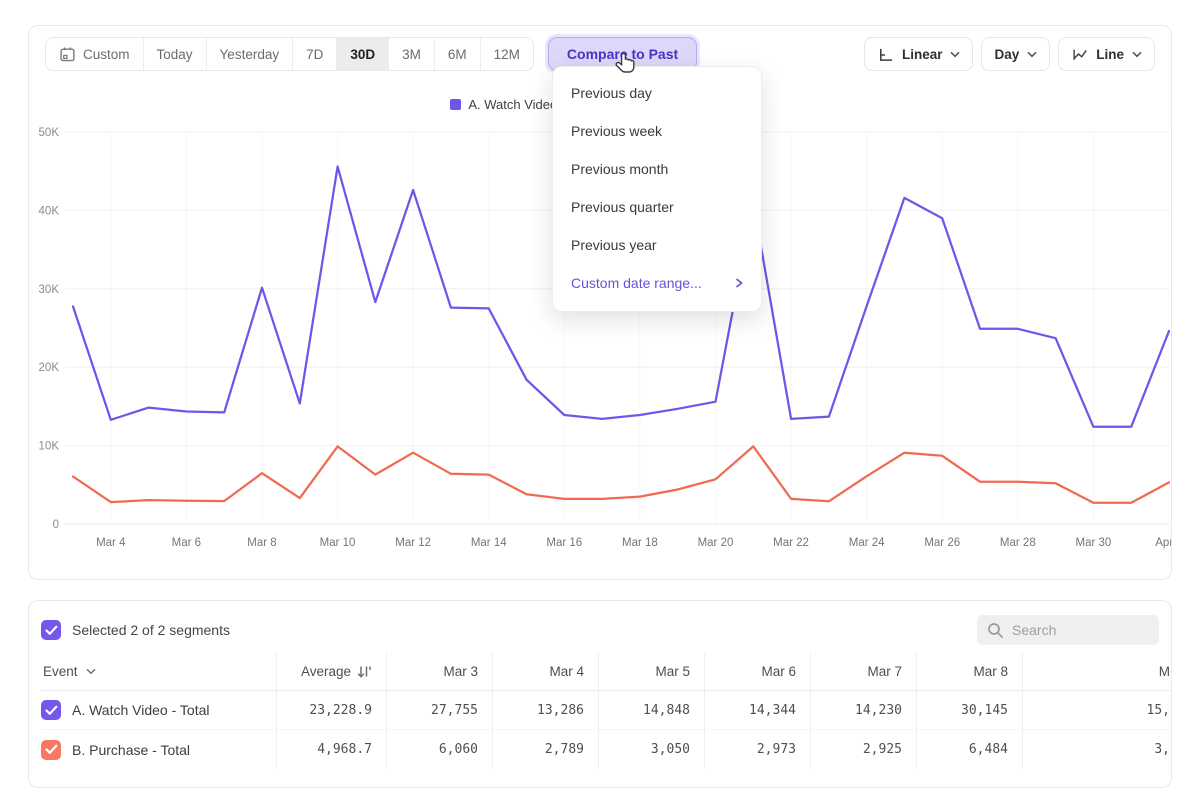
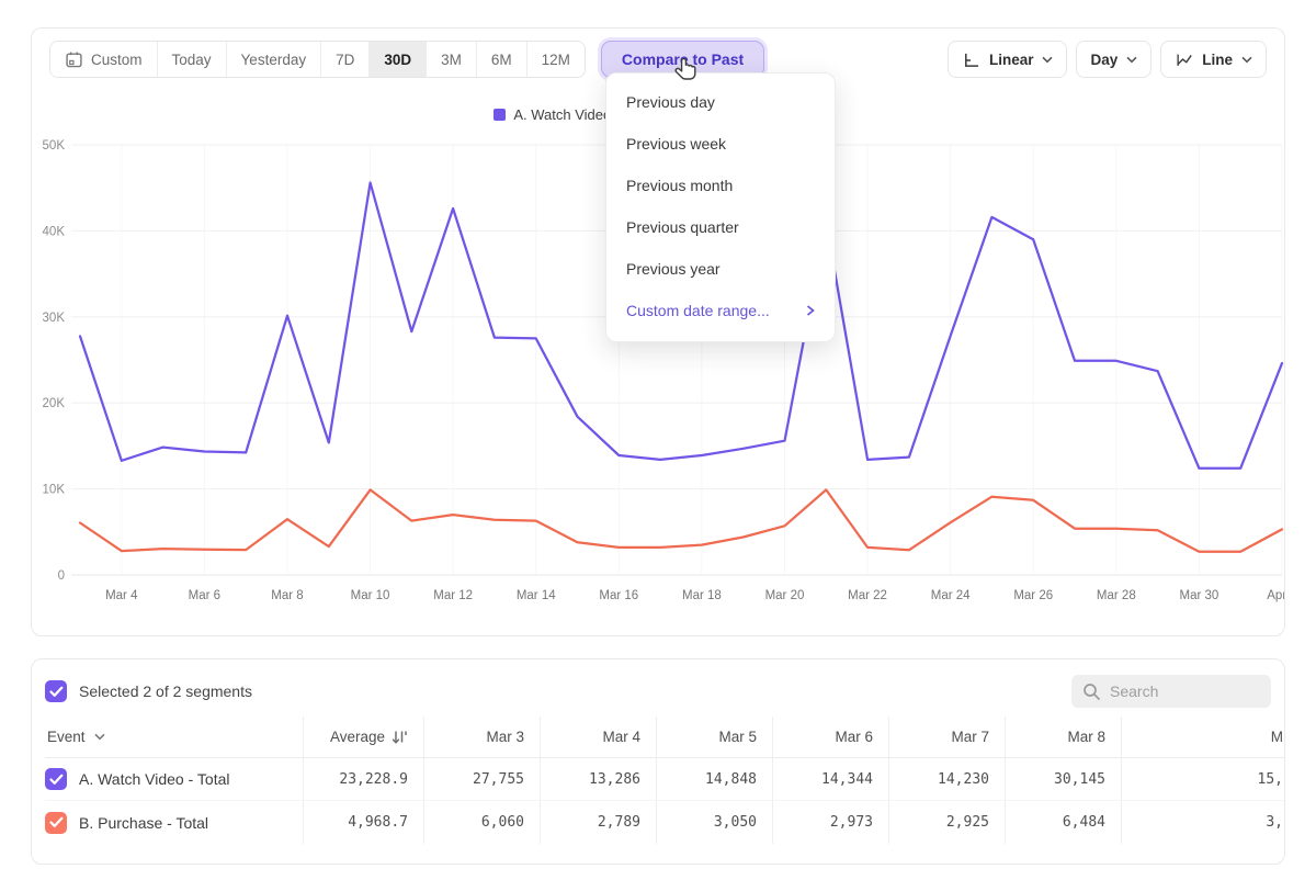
B. Purchase - Total/Mar 12: 9K -> 7K
